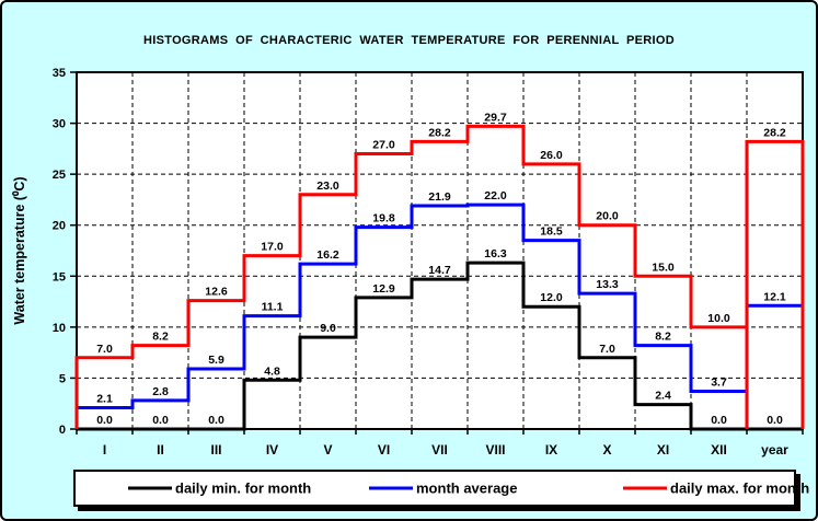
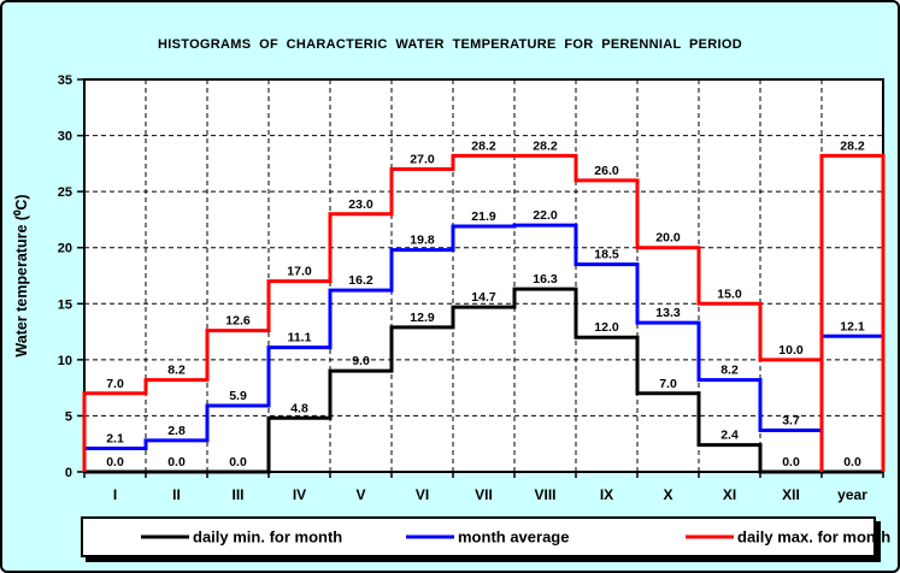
daily max. for month/VIII: 29.7 -> 28.2
